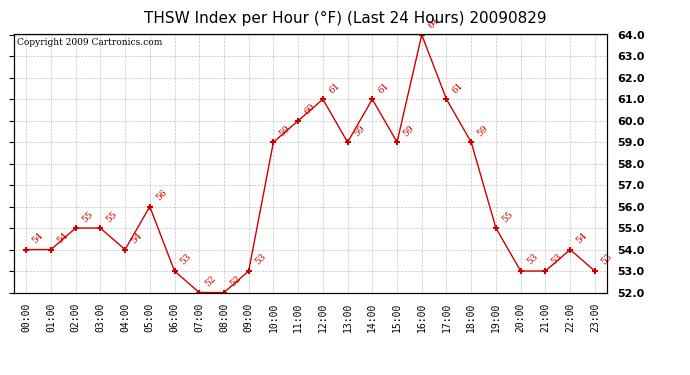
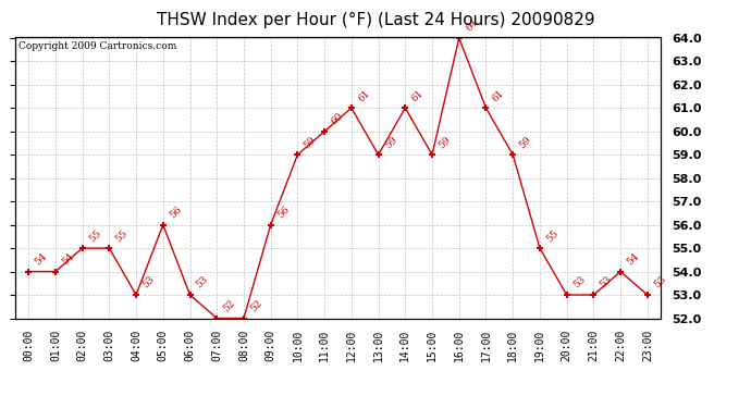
04:00: 54 -> 53
09:00: 53 -> 56
